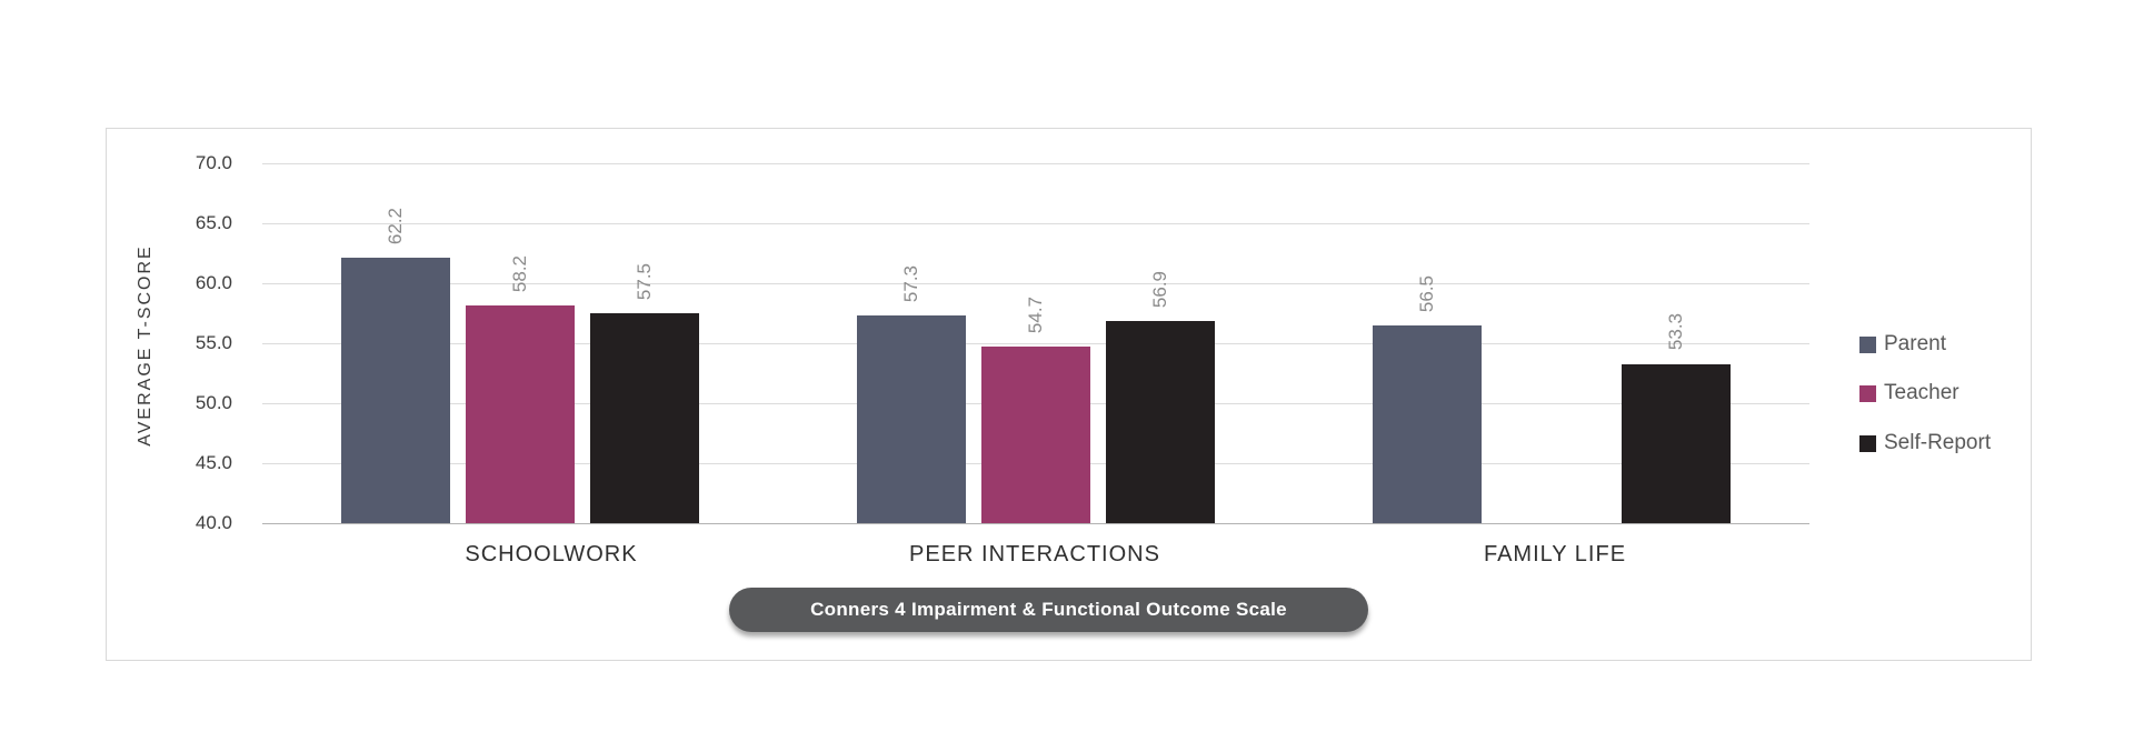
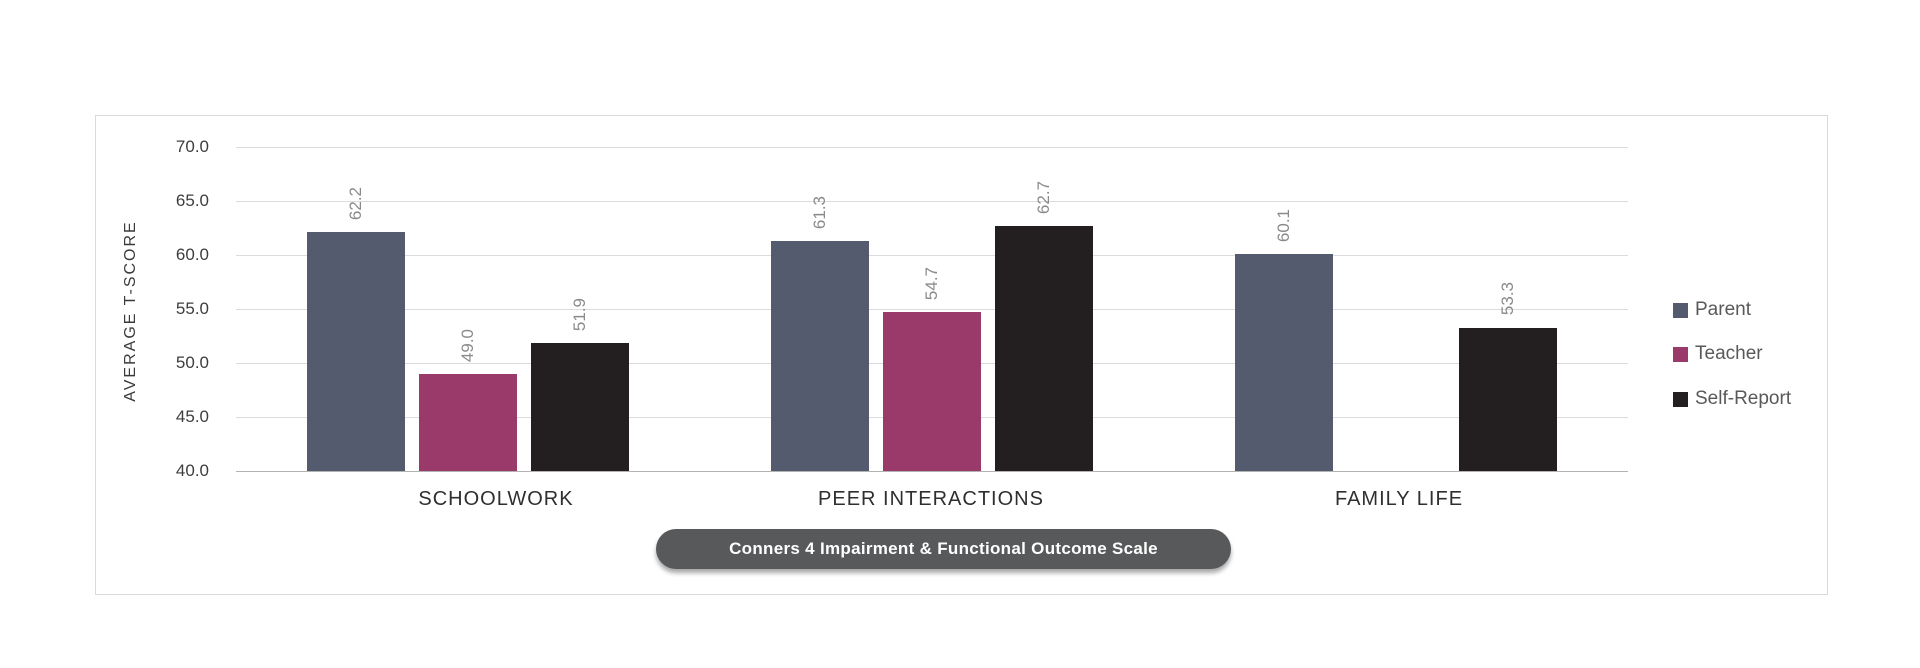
Teacher/SCHOOLWORK: 58.2 -> 49.0
Self-Report/SCHOOLWORK: 57.5 -> 51.9
Parent/PEER INTERACTIONS: 57.3 -> 61.3
Self-Report/PEER INTERACTIONS: 56.9 -> 62.7
Parent/FAMILY LIFE: 56.5 -> 60.1
